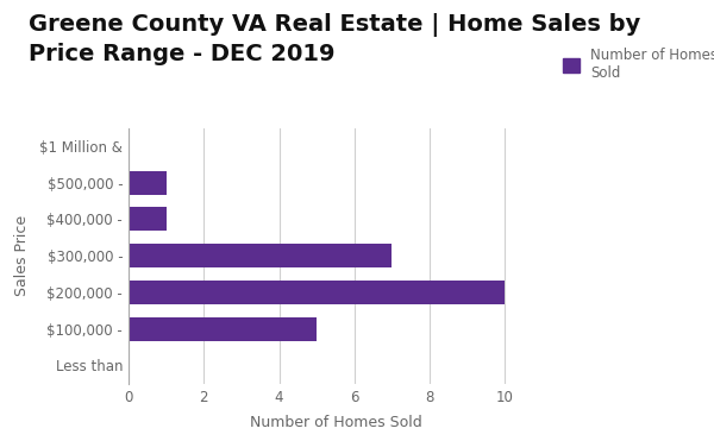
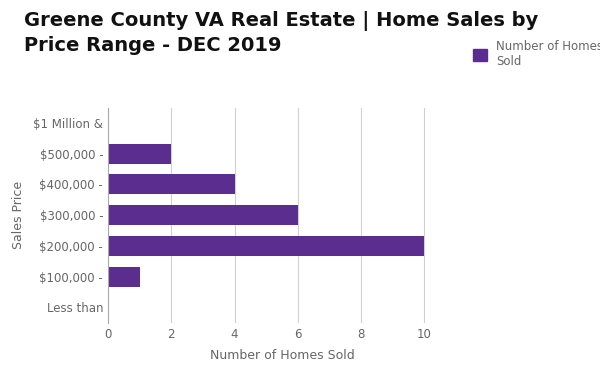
$500,000 -: 1 -> 2
$400,000 -: 1 -> 4
$300,000 -: 7 -> 6
$100,000 -: 5 -> 1
